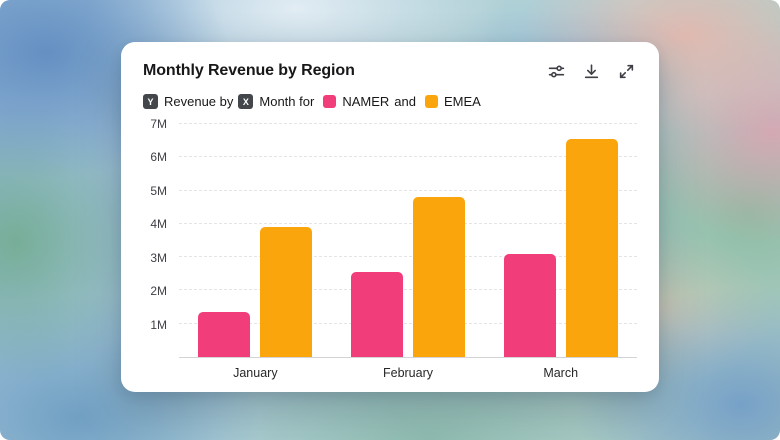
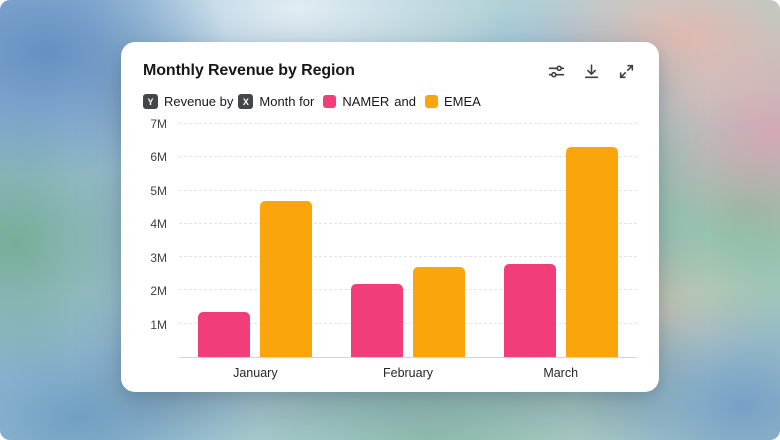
EMEA/January: 3.9M -> 4.7M
NAMER/February: 2.5M -> 2.2M
EMEA/February: 4.8M -> 2.7M
NAMER/March: 3.1M -> 2.8M
EMEA/March: 6.5M -> 6.3M
